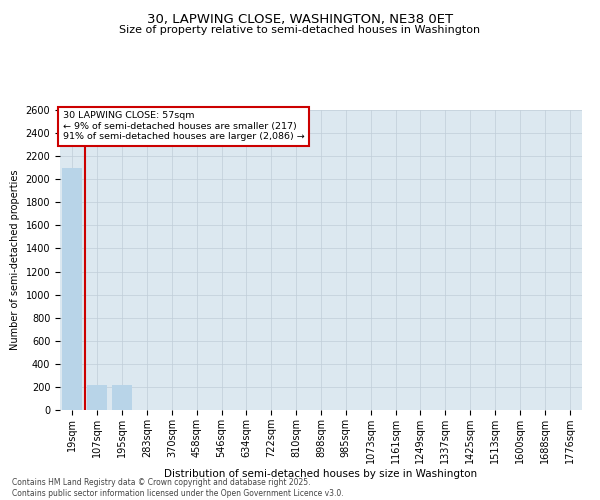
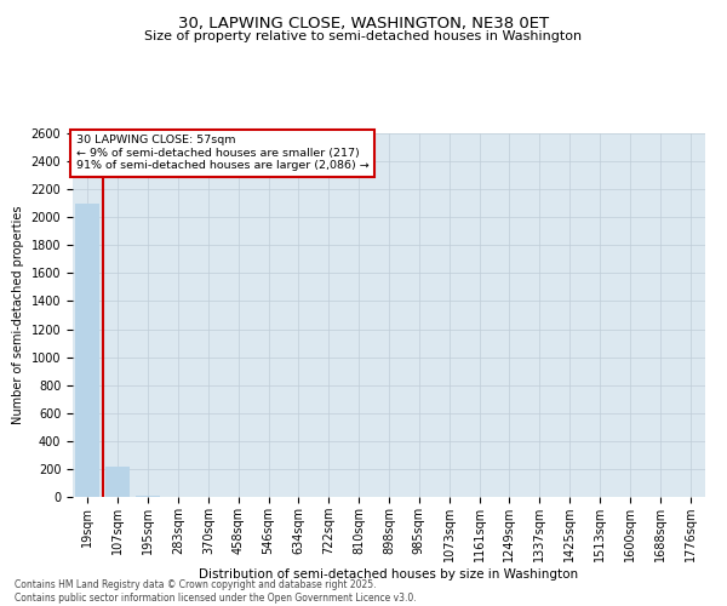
195sqm: 220 -> 10
